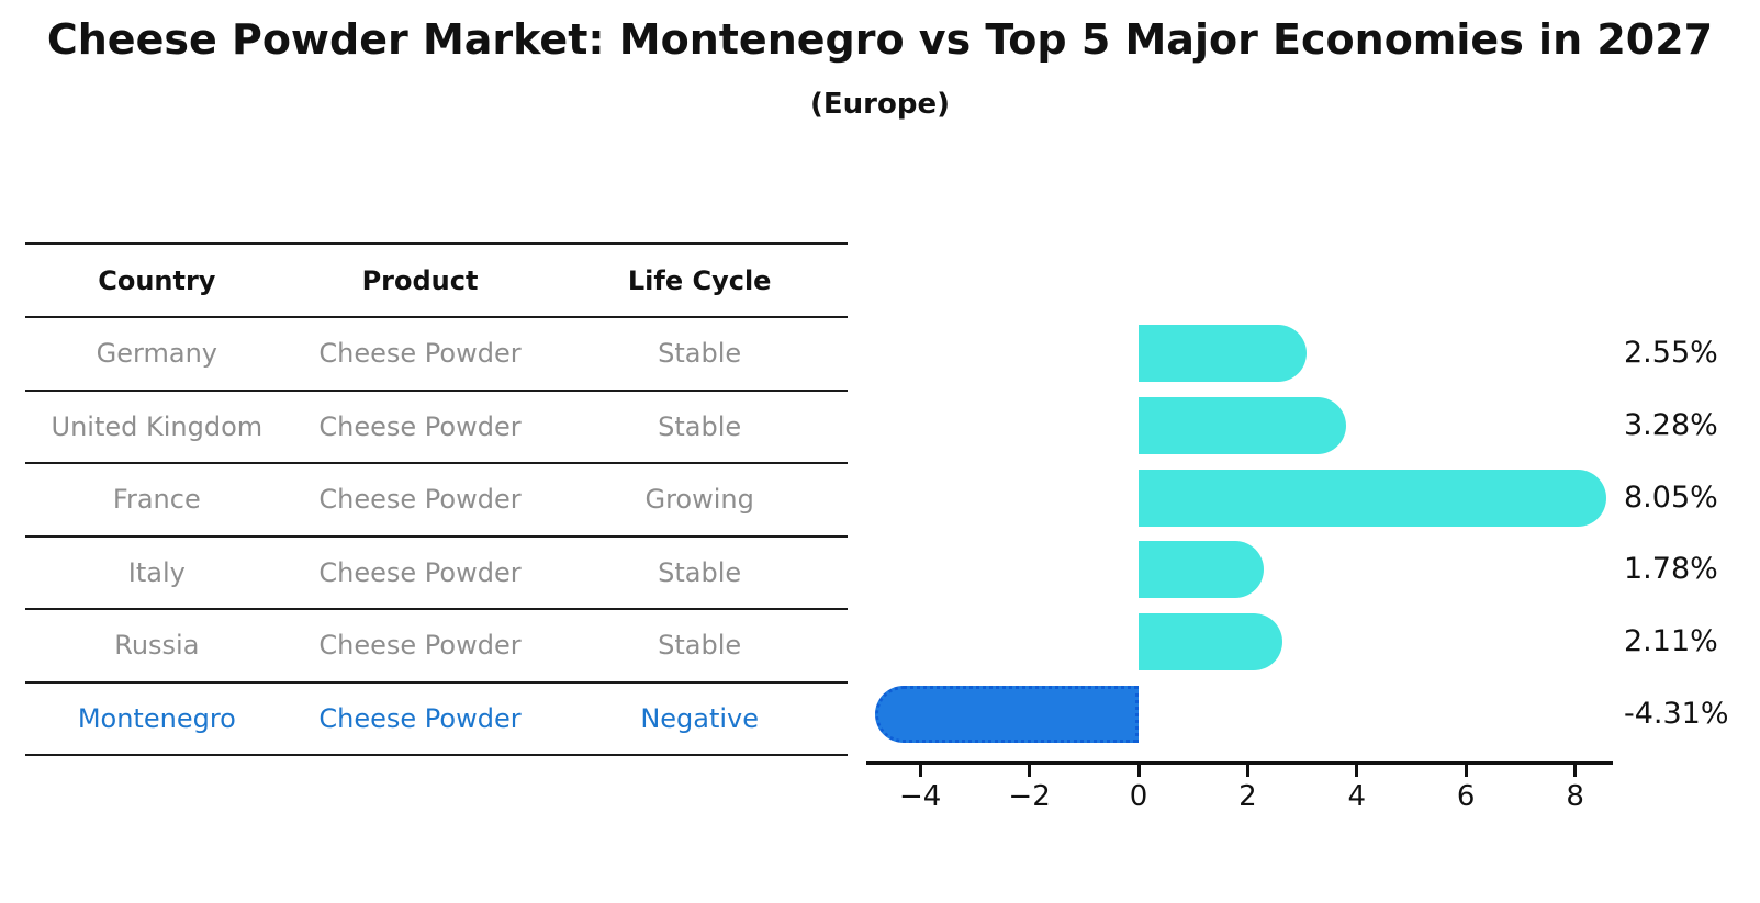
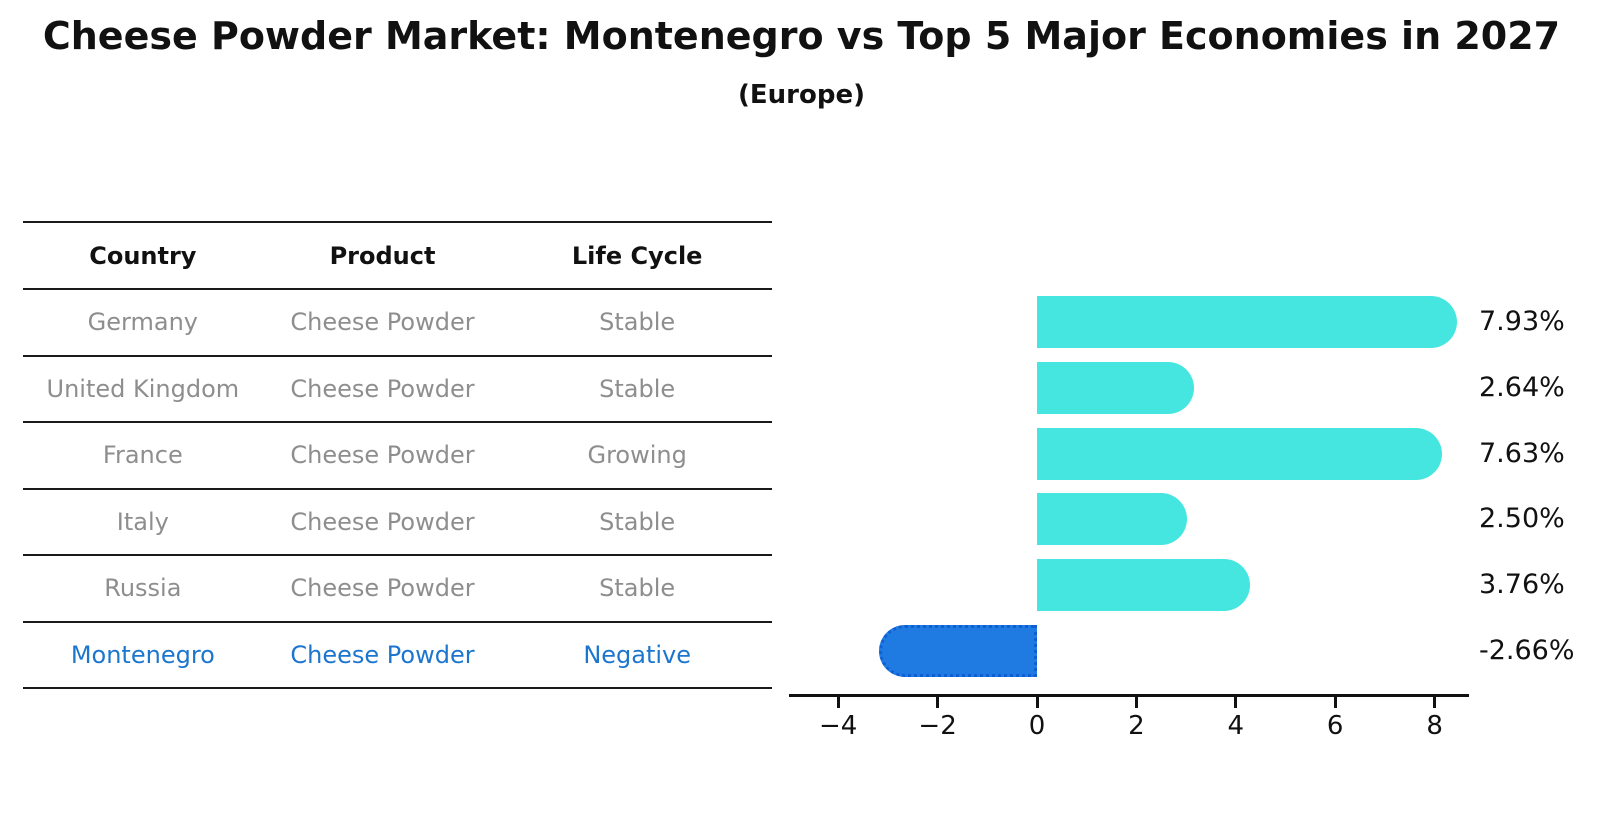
Germany: 2.55% -> 7.93%
United Kingdom: 3.28% -> 2.64%
France: 8.05% -> 7.63%
Italy: 1.78% -> 2.50%
Russia: 2.11% -> 3.76%
Montenegro: -4.31% -> -2.66%
